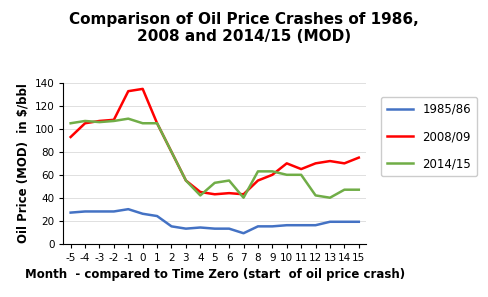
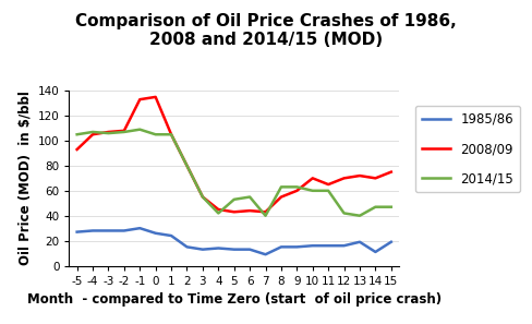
1985/86/14: 19 -> 11
